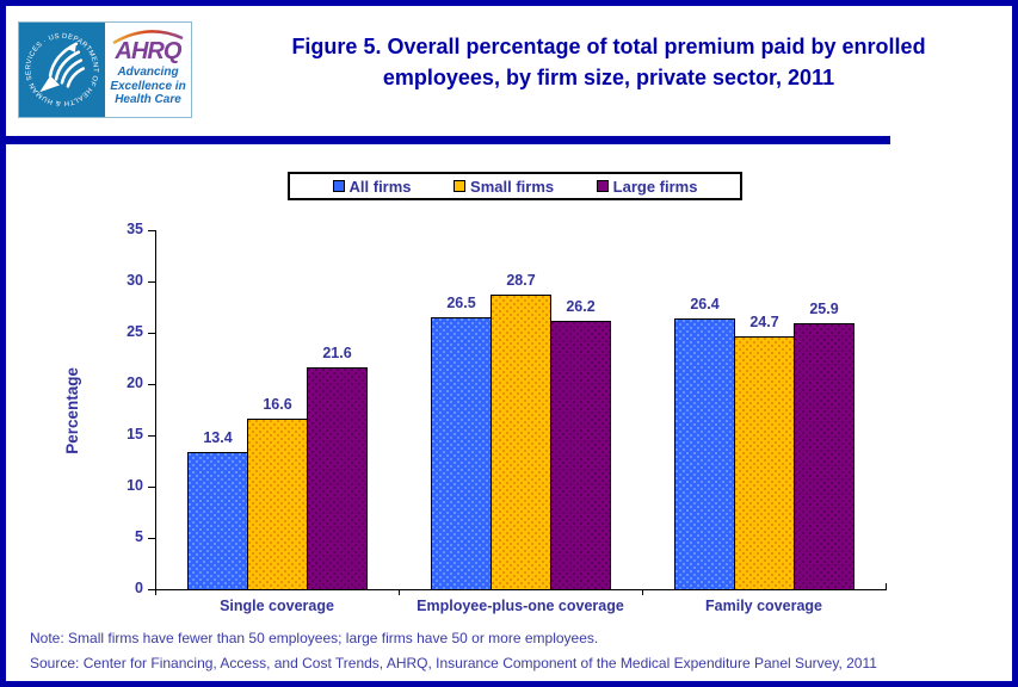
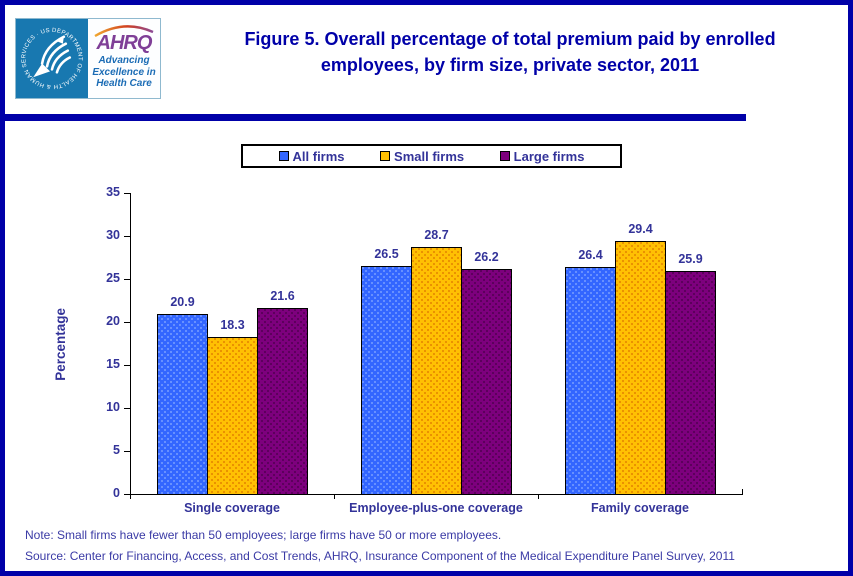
All firms/Single coverage: 13.4 -> 20.9
Small firms/Single coverage: 16.6 -> 18.3
Small firms/Family coverage: 24.7 -> 29.4
